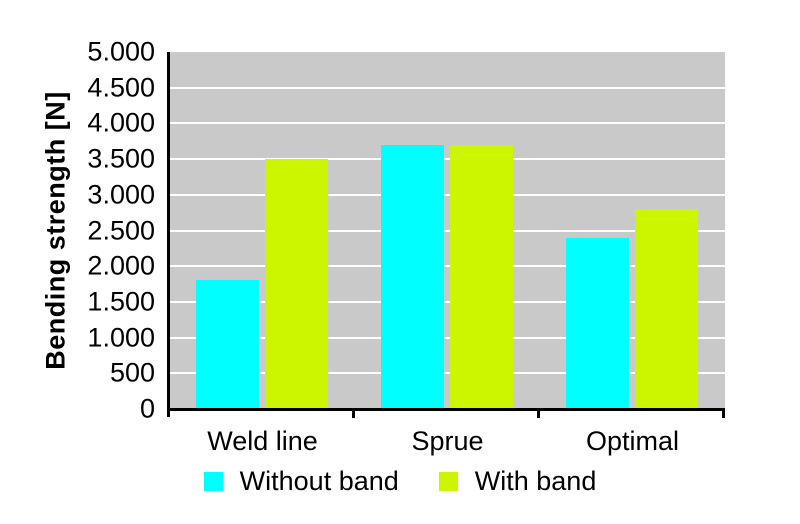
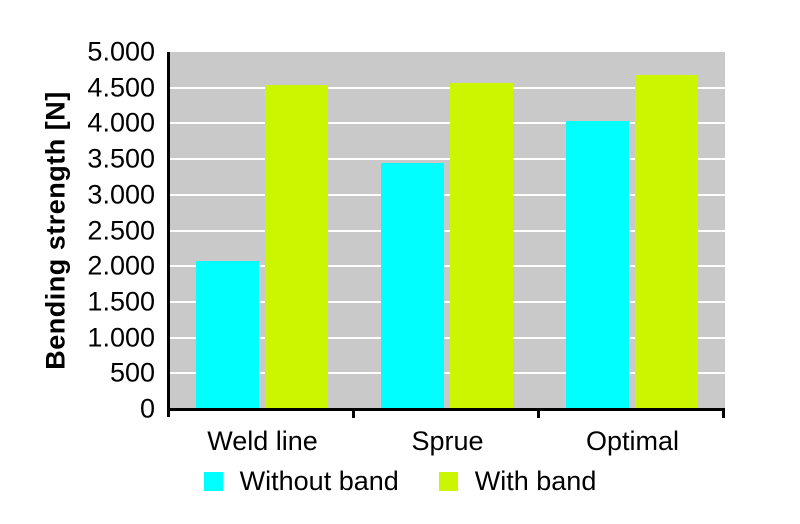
Without band/Weld line: 1800 -> 2100
With band/Weld line: 3500 -> 4500
Without band/Sprue: 3700 -> 3400
With band/Sprue: 3700 -> 4600
Without band/Optimal: 2400 -> 4000
With band/Optimal: 2800 -> 4700
